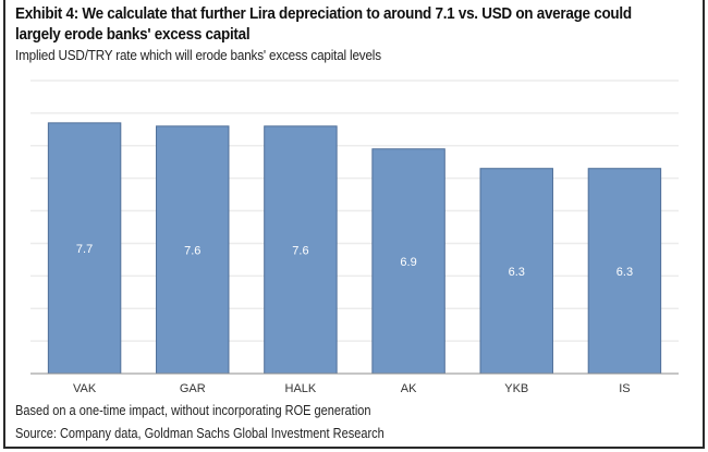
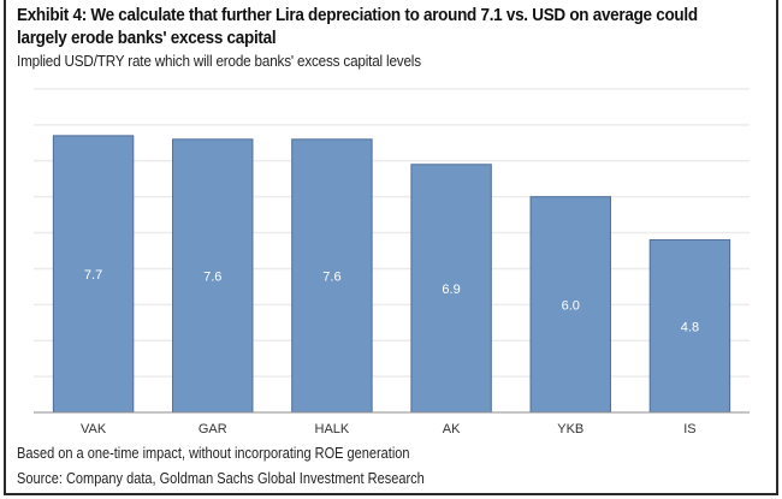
YKB: 6.3 -> 6.0
IS: 6.3 -> 4.8
